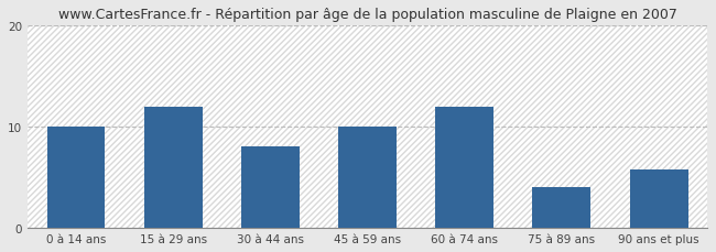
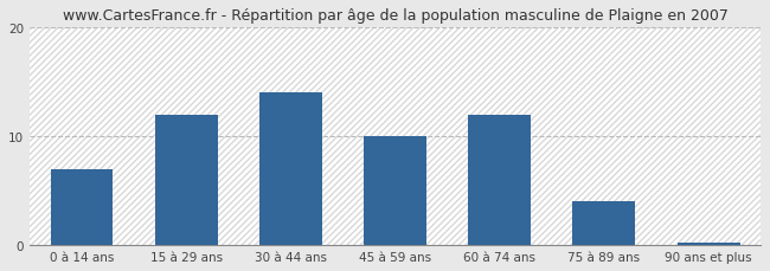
0 à 14 ans: 10.0 -> 7.0
30 à 44 ans: 8.0 -> 14.0
90 ans et plus: 5.8 -> 0.2
